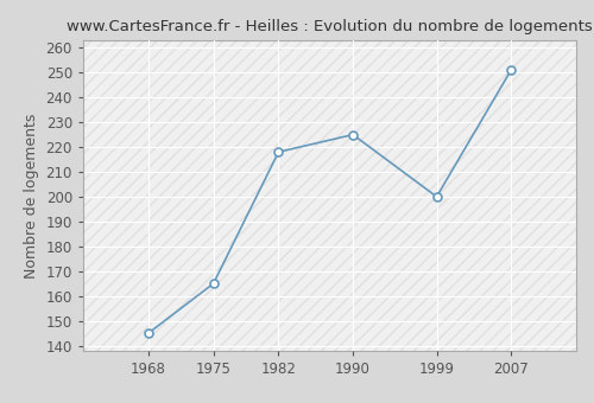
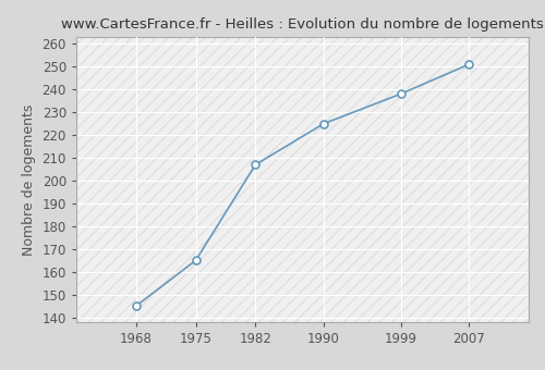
1982: 218 -> 207
1999: 200 -> 238
